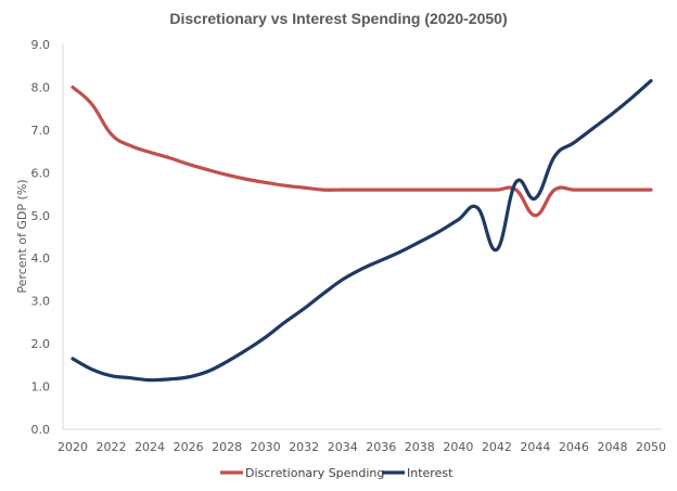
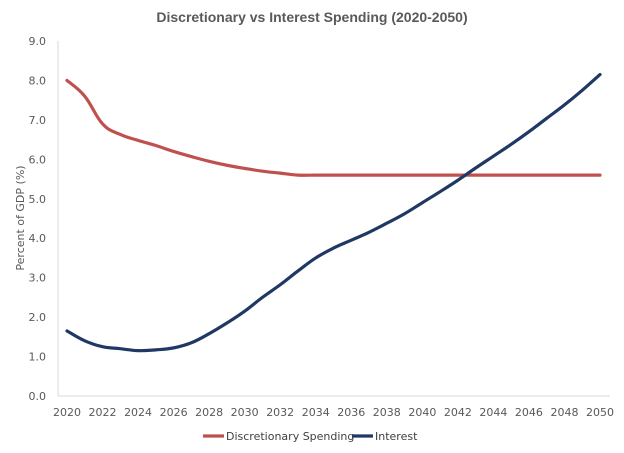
Interest/2042: 4.2 -> 5.5
Discretionary Spending/2044: 5.0 -> 5.6
Interest/2044: 5.4 -> 6.1
